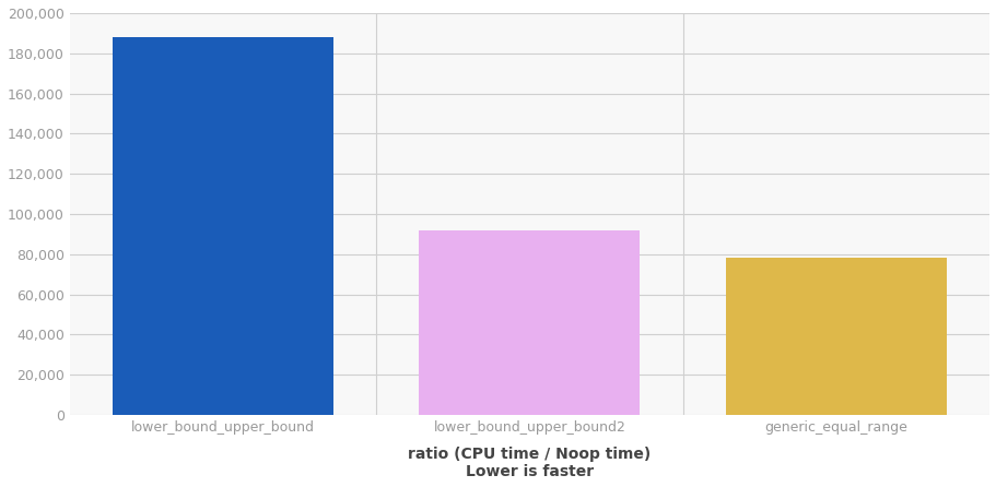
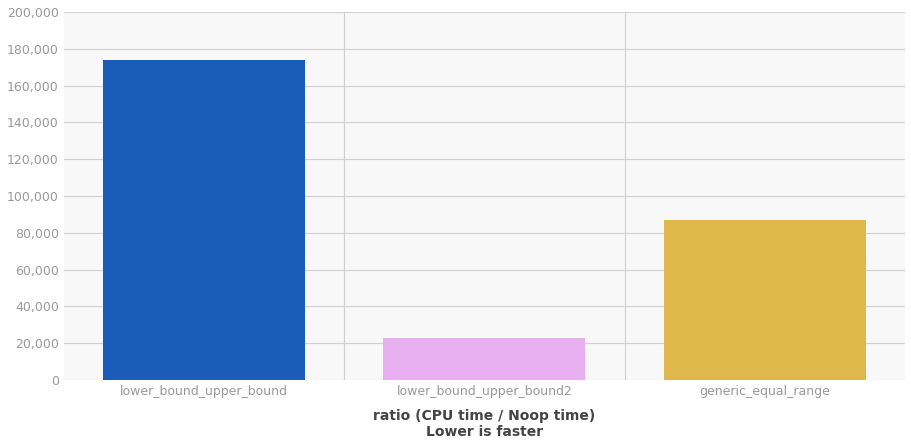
lower_bound_upper_bound: 188,000 -> 174,000
lower_bound_upper_bound2: 92,000 -> 23,000
generic_equal_range: 78,000 -> 87,000
